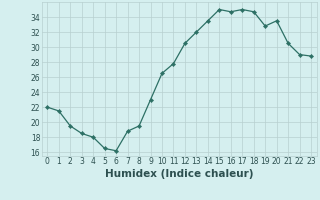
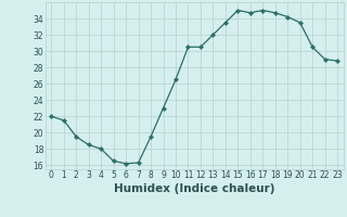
7: 18.8 -> 16.3
11: 27.8 -> 30.5
19: 32.8 -> 34.2
